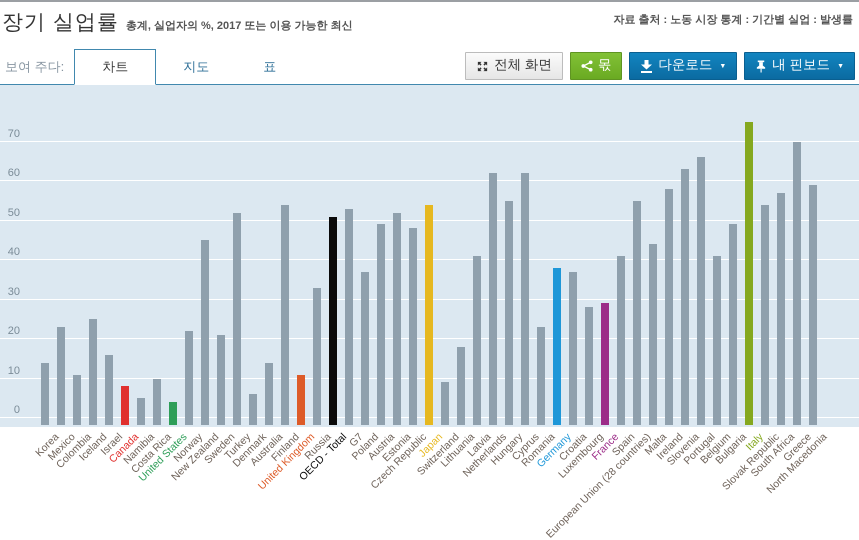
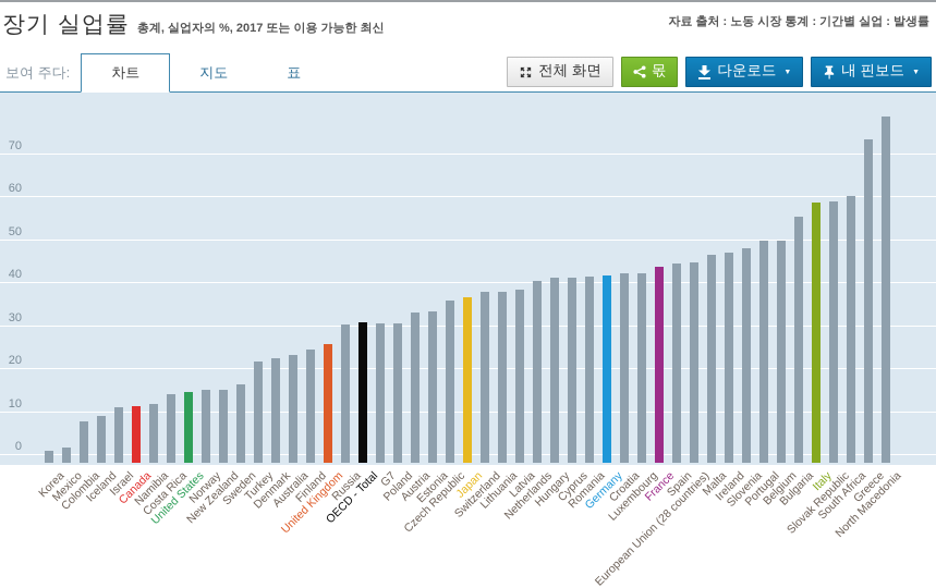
Korea: 14 -> 1
Mexico: 23 -> 2
Colombia: 11 -> 8
Iceland: 25 -> 9
Israel: 16 -> 11
Canada: 8 -> 11
Namibia: 5 -> 12
Costa Rica: 10 -> 14
United States: 4 -> 15
Norway: 22 -> 15
New Zealand: 45 -> 15
Sweden: 21 -> 16
Turkey: 52 -> 22
Denmark: 6 -> 23
Australia: 14 -> 23
Finland: 54 -> 25
United Kingdom: 11 -> 26
Russia: 33 -> 30
OECD - Total: 51 -> 31
G7: 53 -> 31
Poland: 37 -> 31
Austria: 49 -> 33
Estonia: 52 -> 33
Czech Republic: 48 -> 36
Japan: 54 -> 37
Switzerland: 9 -> 38
Lithuania: 18 -> 38
Latvia: 41 -> 38
Netherlands: 62 -> 40
Hungary: 55 -> 41
Cyprus: 62 -> 41
Romania: 23 -> 41
Germany: 38 -> 42
Croatia: 37 -> 42
Luxembourg: 28 -> 42
France: 29 -> 44
Spain: 41 -> 44
European Union (28 countries): 55 -> 45
Malta: 44 -> 47
Ireland: 58 -> 47
Slovenia: 63 -> 48
Portugal: 66 -> 50
Belgium: 41 -> 50
Bulgaria: 49 -> 56
Italy: 75 -> 59
Slovak Republic: 54 -> 59
South Africa: 57 -> 60
Greece: 70 -> 73
North Macedonia: 59 -> 79
